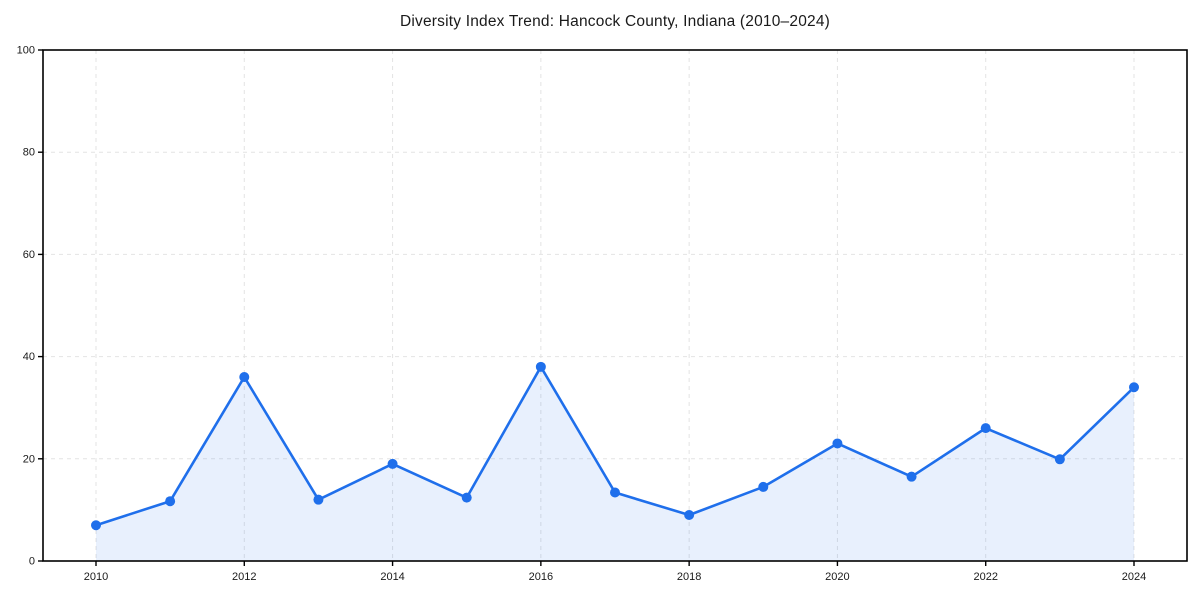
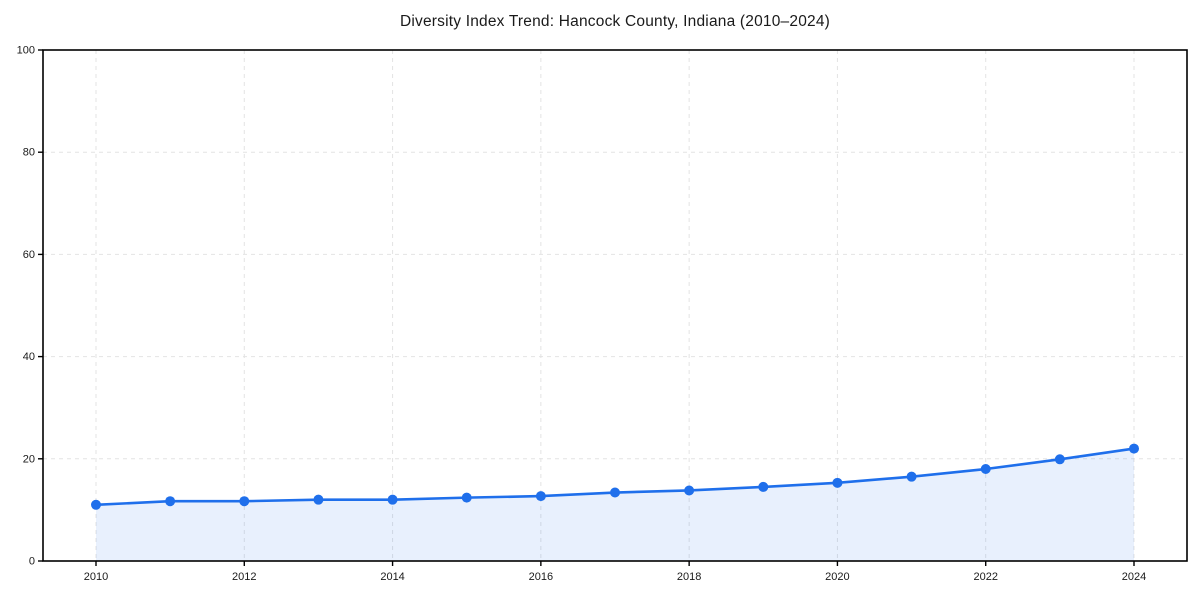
2010: 7 -> 11
2012: 36 -> 12
2014: 19 -> 12
2016: 38 -> 13
2018: 9 -> 14
2020: 23 -> 15
2022: 26 -> 18
2024: 34 -> 22
